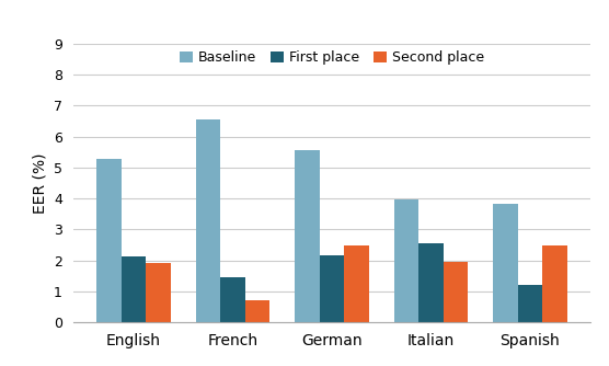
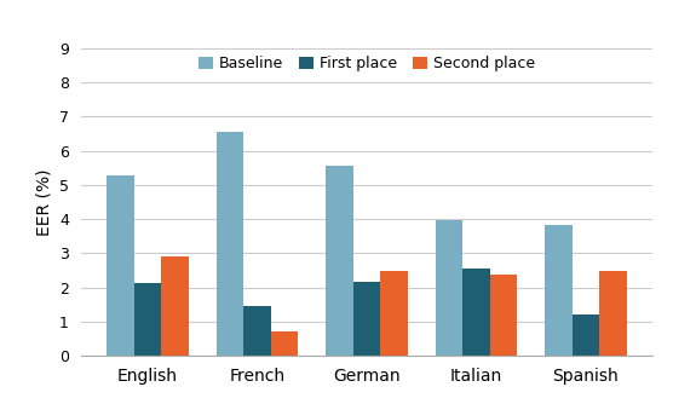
Second place/English: 1.90 -> 2.92
Second place/Italian: 1.95 -> 2.36
